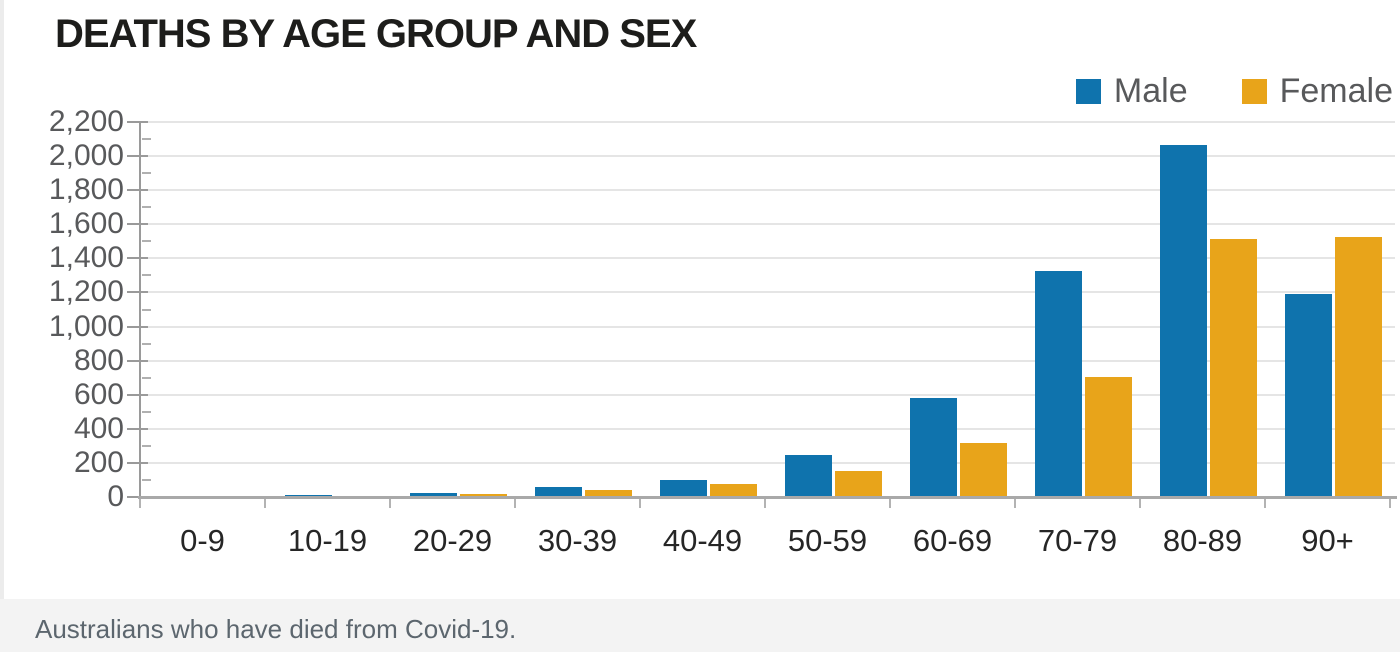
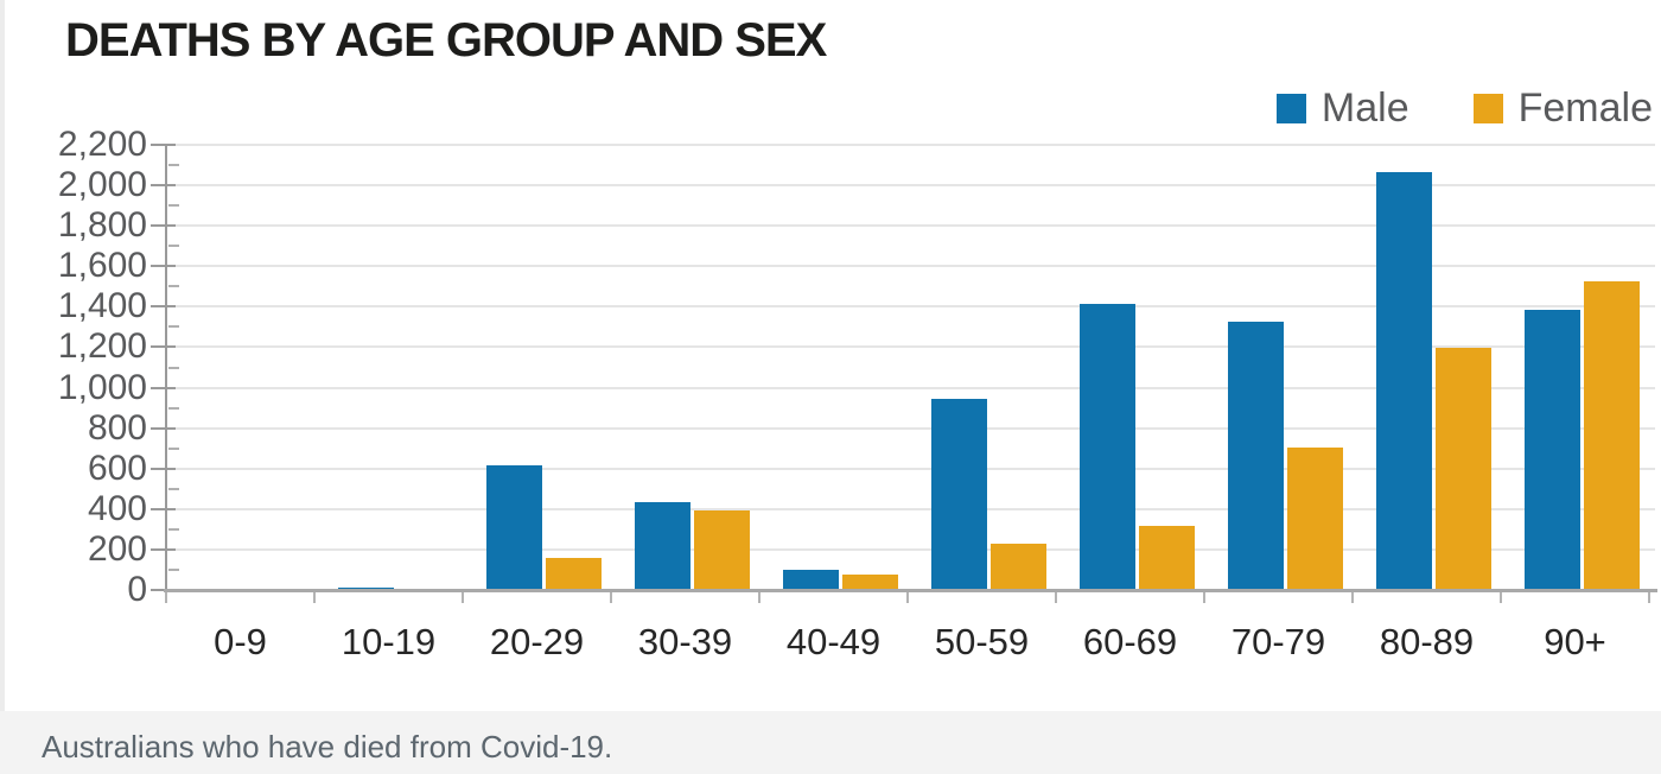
Male/20-29: 20 -> 610
Female/20-29: 10 -> 150
Male/30-39: 60 -> 430
Female/30-39: 40 -> 390
Male/50-59: 240 -> 940
Female/50-59: 150 -> 220
Male/60-69: 580 -> 1410
Female/80-89: 1510 -> 1190
Male/90+: 1190 -> 1380
